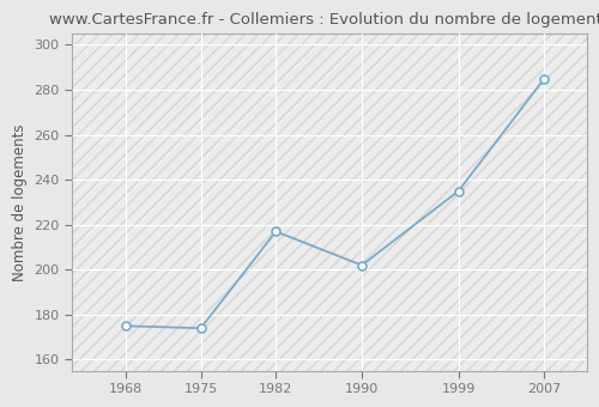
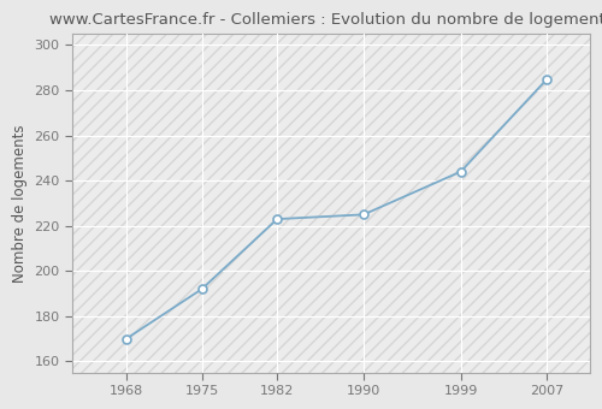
1968: 175 -> 170
1975: 174 -> 192
1982: 217 -> 223
1990: 202 -> 225
1999: 235 -> 244
